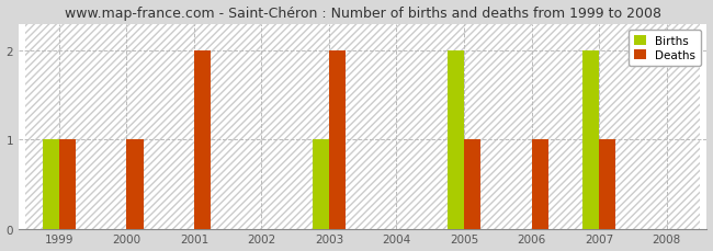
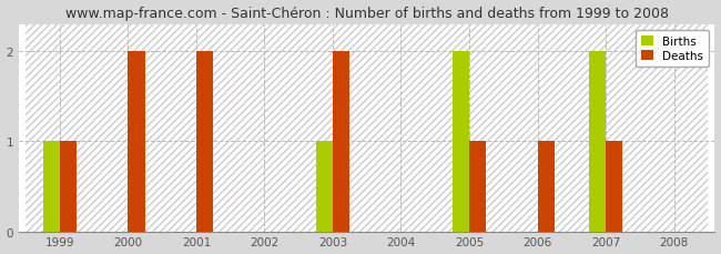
Deaths/2000: 1 -> 2
